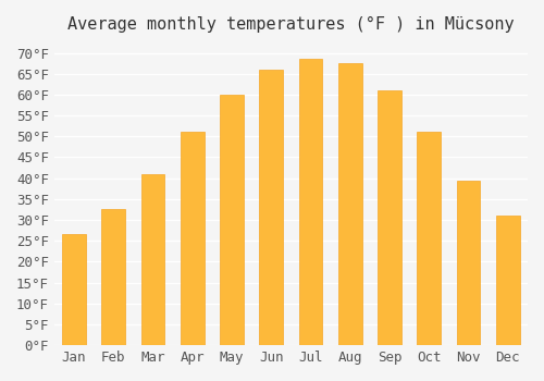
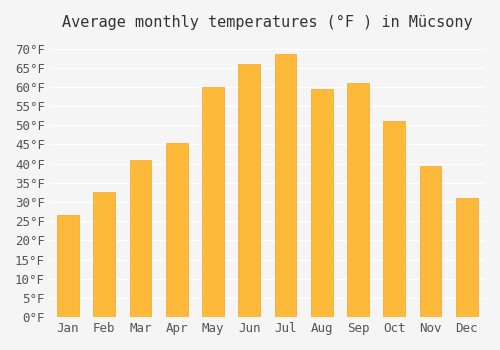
Apr: 51.0°F -> 45.5°F
Aug: 67.5°F -> 59.5°F
